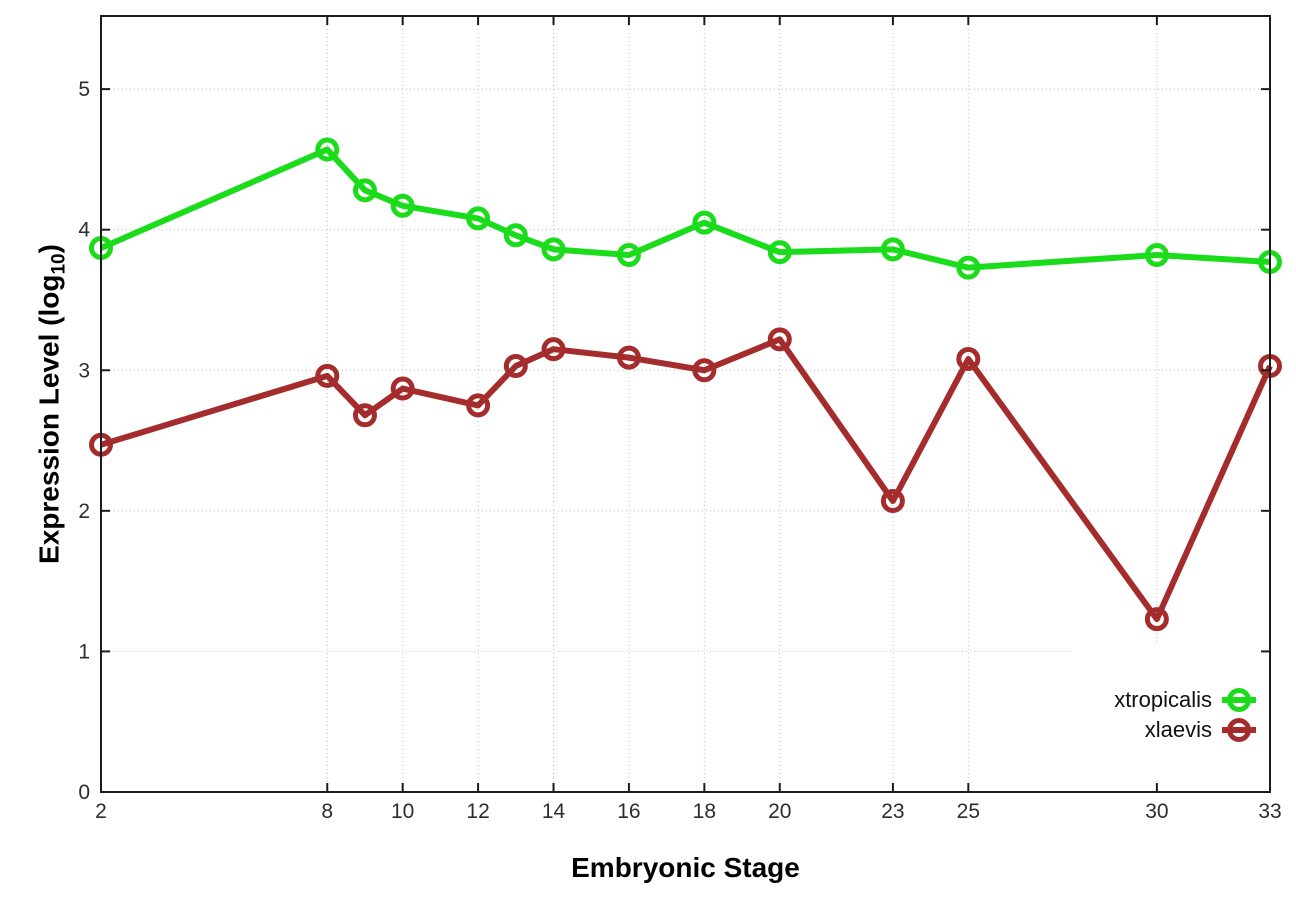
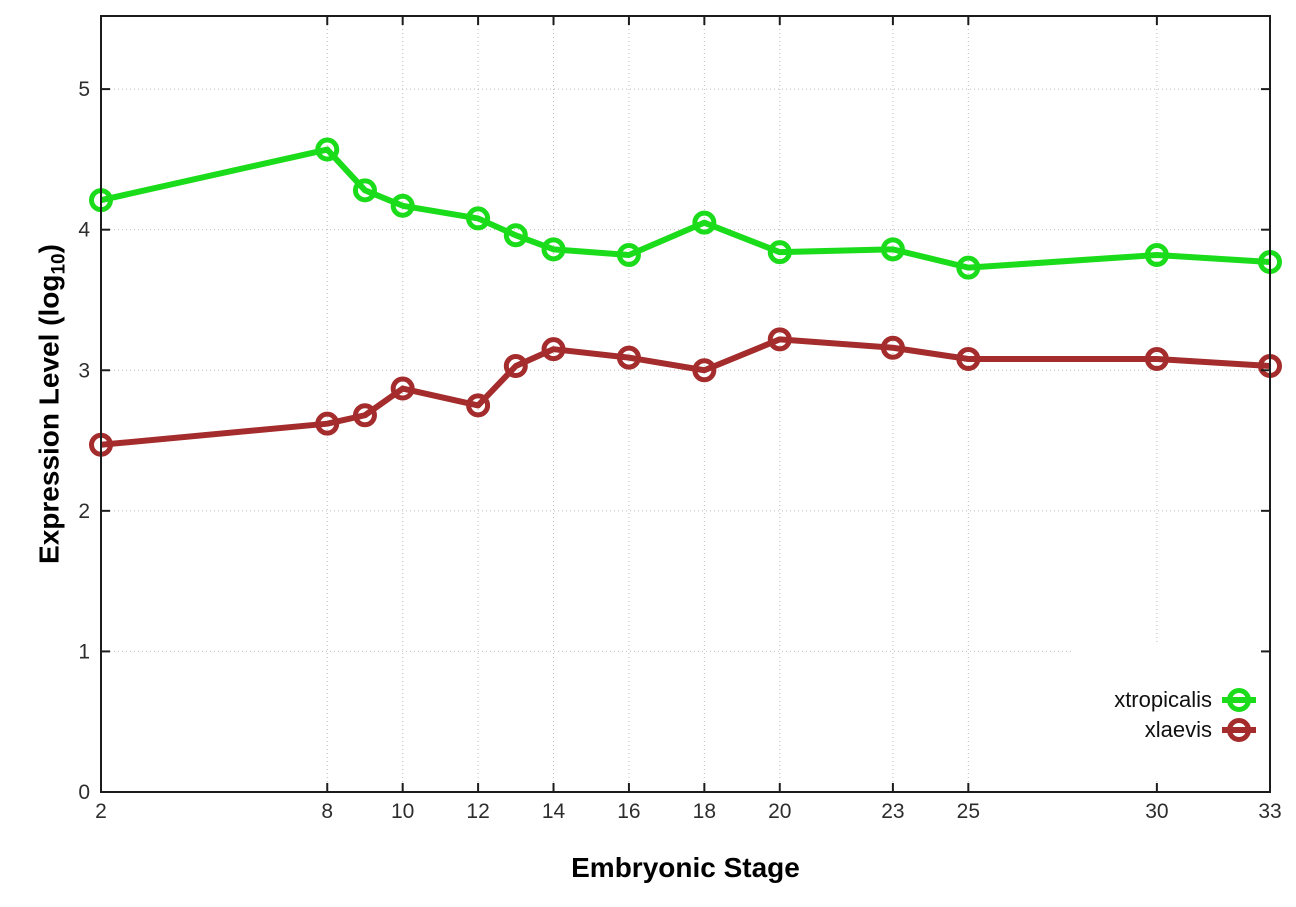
xtropicalis/2: 3.87 -> 4.21
xlaevis/8: 2.96 -> 2.62
xlaevis/23: 2.07 -> 3.16
xlaevis/30: 1.23 -> 3.08
